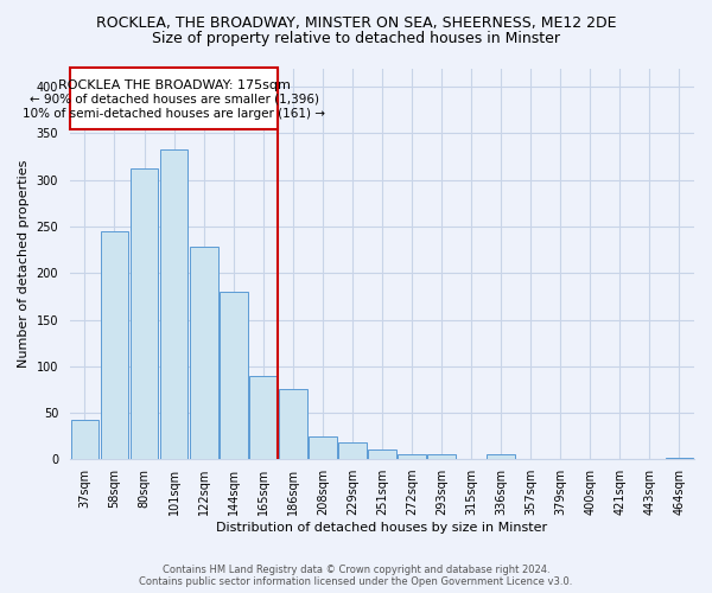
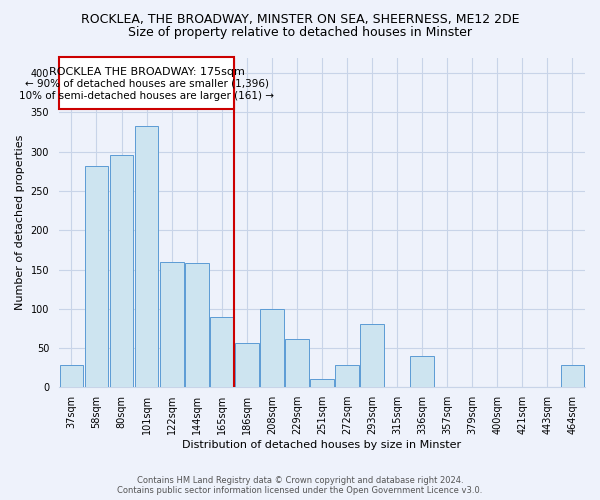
37sqm: 42 -> 28
58sqm: 245 -> 282
80sqm: 313 -> 296
122sqm: 228 -> 160
144sqm: 180 -> 158
186sqm: 75 -> 56
208sqm: 25 -> 100
229sqm: 18 -> 62
272sqm: 5 -> 28
293sqm: 5 -> 80
336sqm: 5 -> 40
464sqm: 2 -> 28
